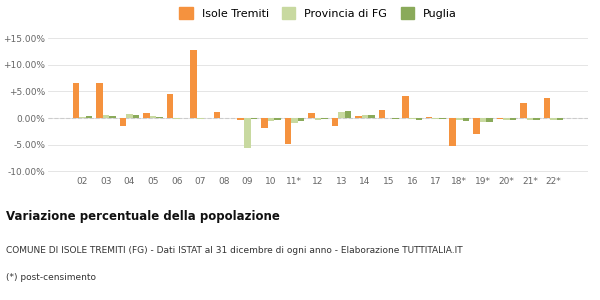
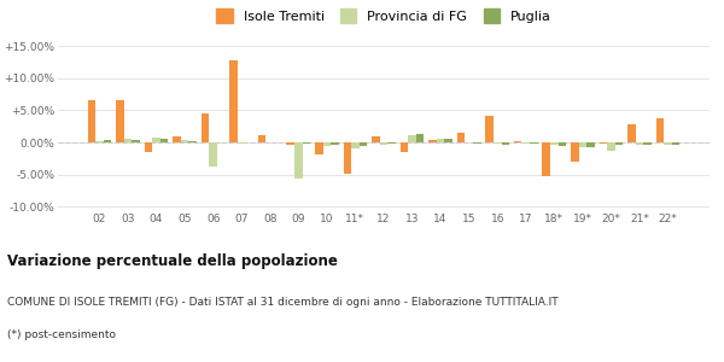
Provincia di FG/06: -0.1% -> -3.8%
Provincia di FG/20*: -0.3% -> -1.4%
